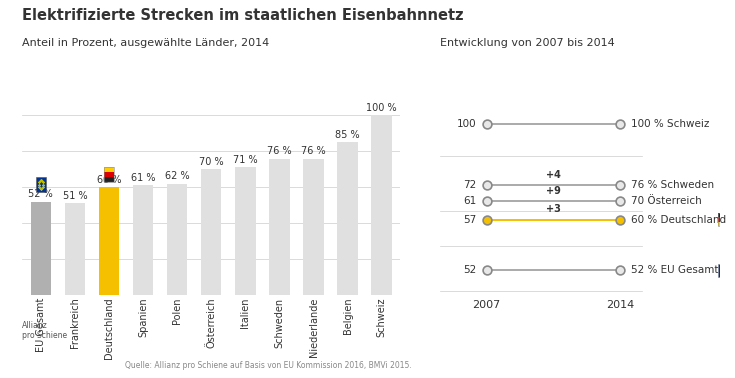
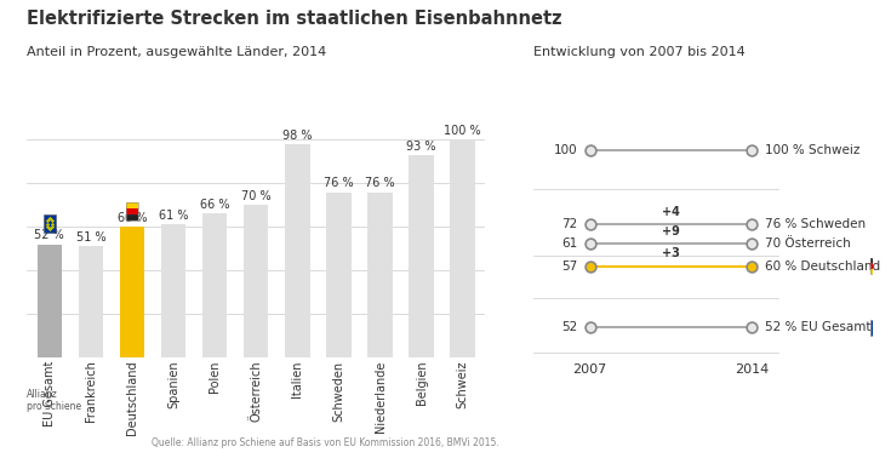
Polen: 62 -> 66
Italien: 71 -> 98
Belgien: 85 -> 93
